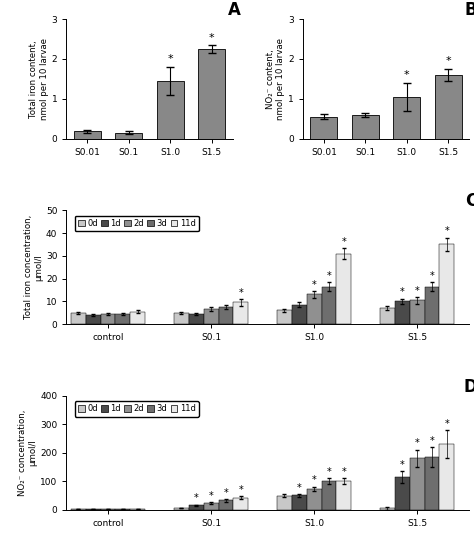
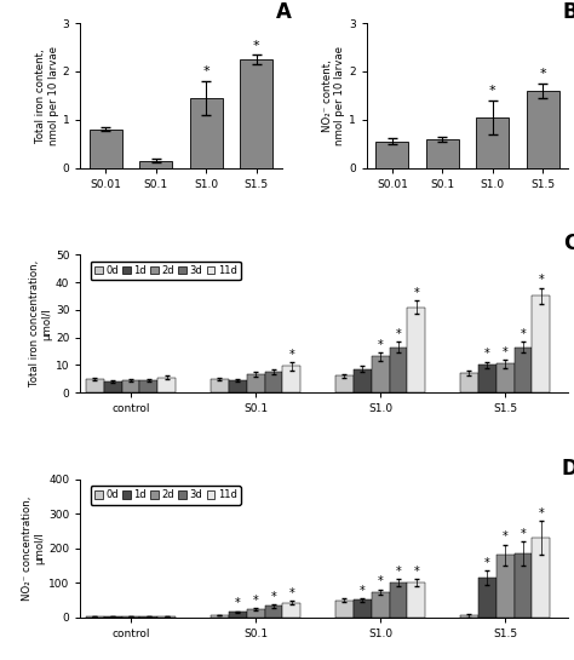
A/S0.01: 0.18 -> 0.80
